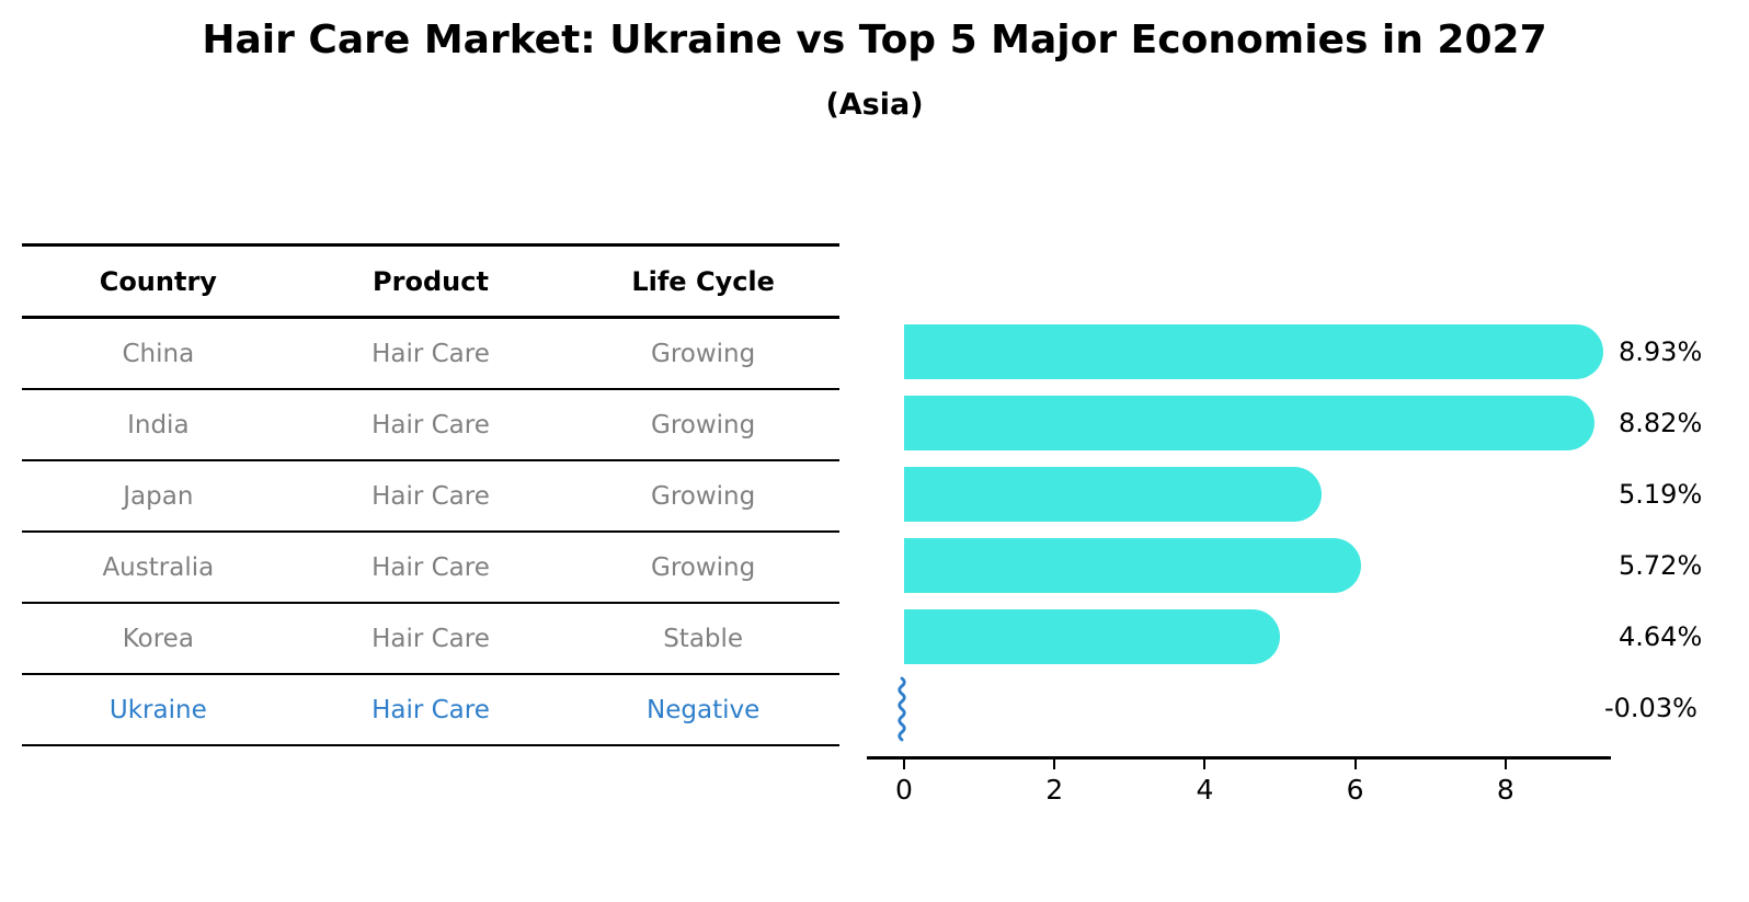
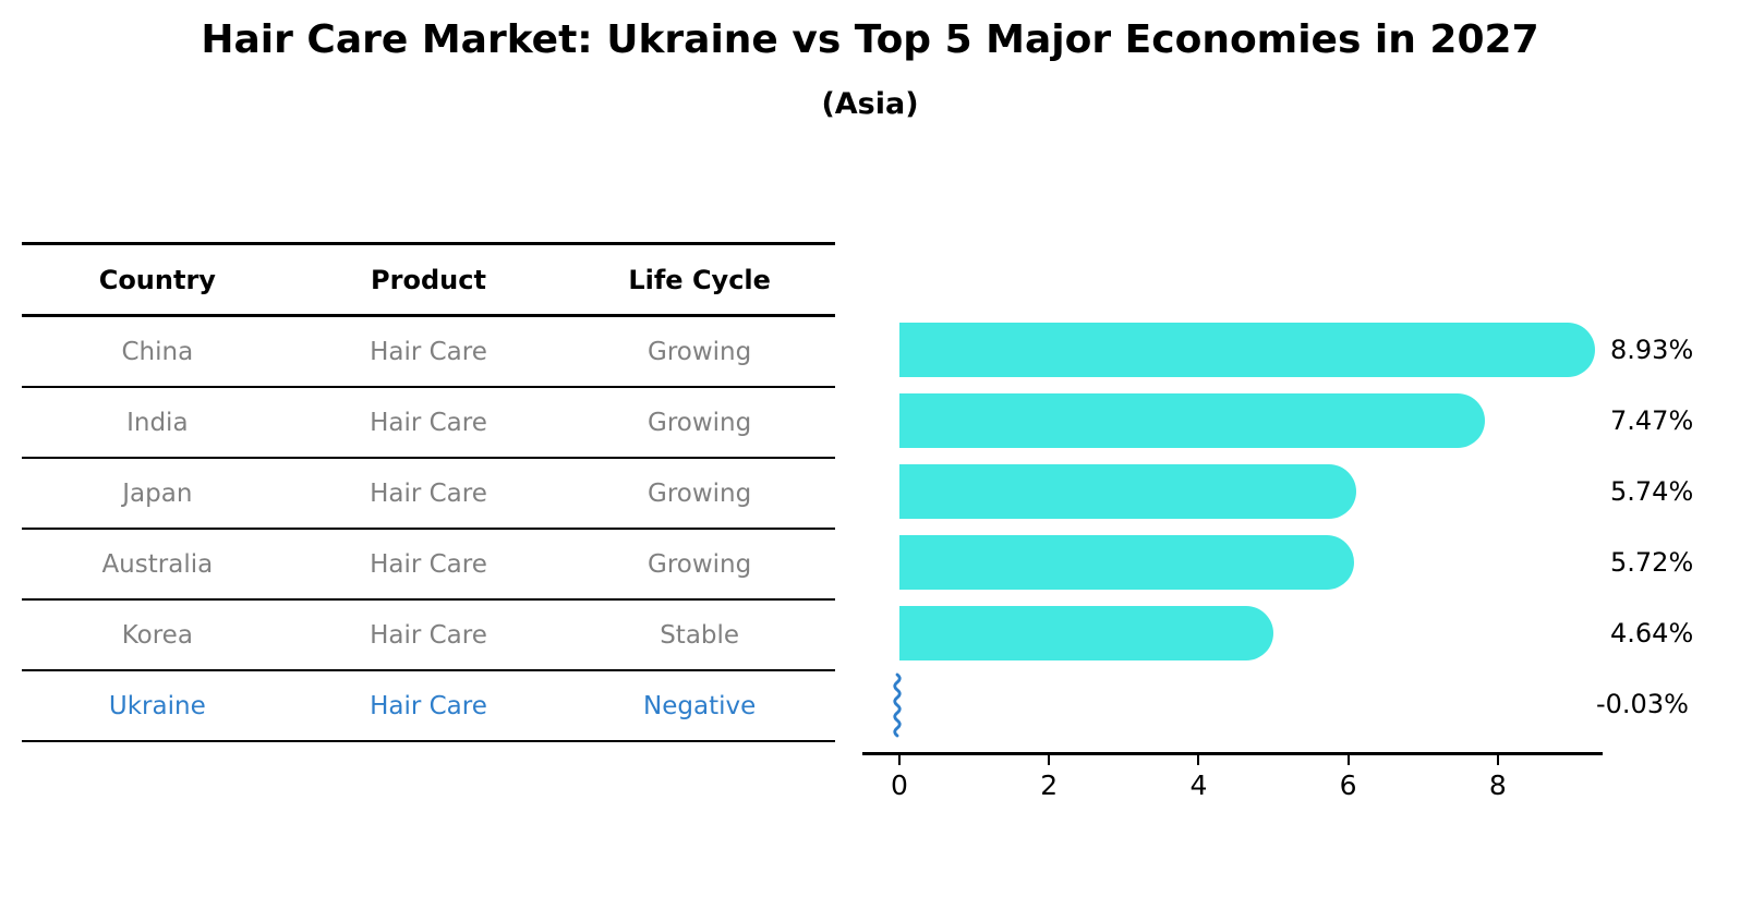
India: 8.82% -> 7.47%
Japan: 5.19% -> 5.74%
